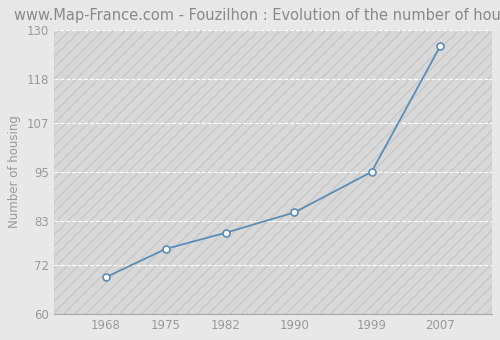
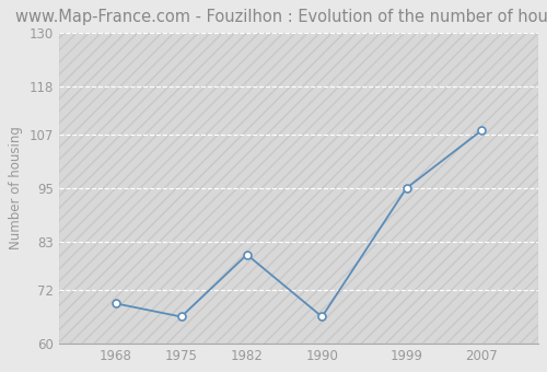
1975: 76 -> 66
1990: 85 -> 66
2007: 126 -> 108
